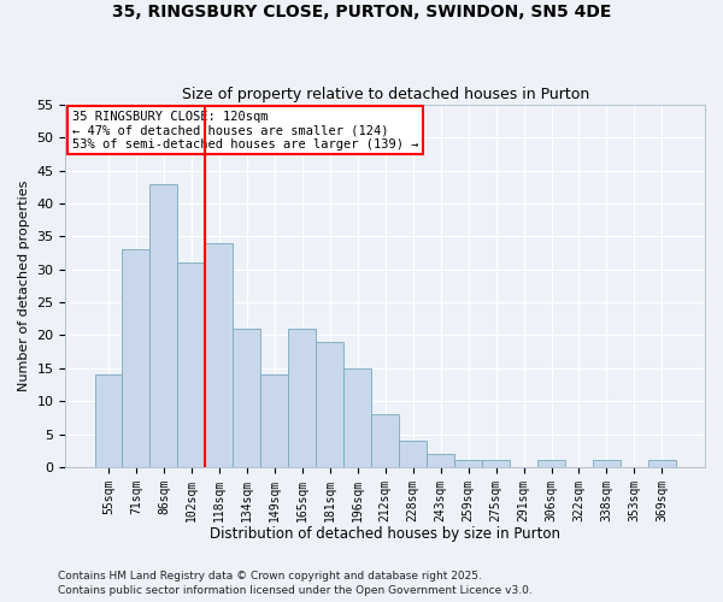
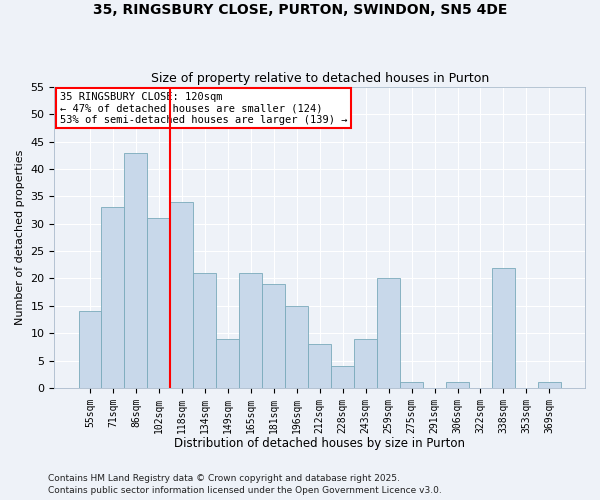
149sqm: 14 -> 9
243sqm: 2 -> 9
259sqm: 1 -> 20
338sqm: 1 -> 22
